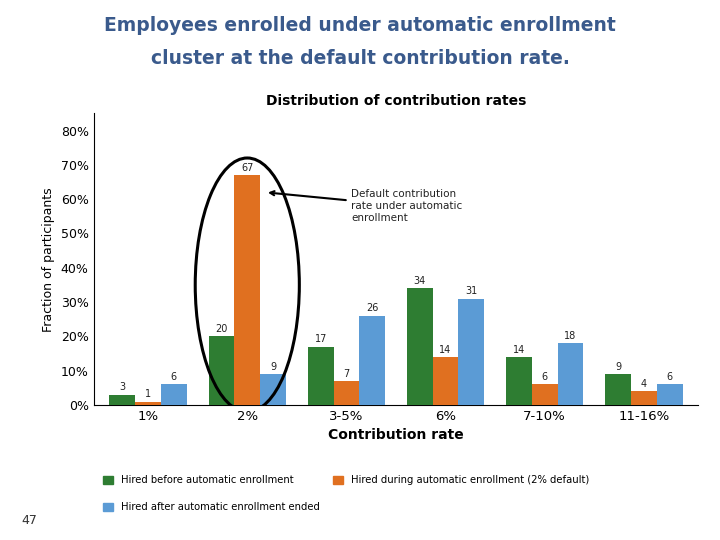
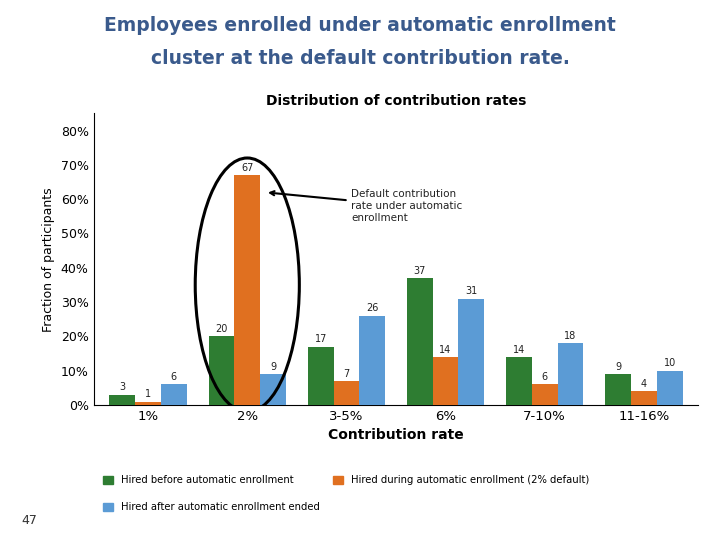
Hired before automatic enrollment/6%: 34 -> 37
Hired after automatic enrollment ended/11-16%: 6 -> 10
